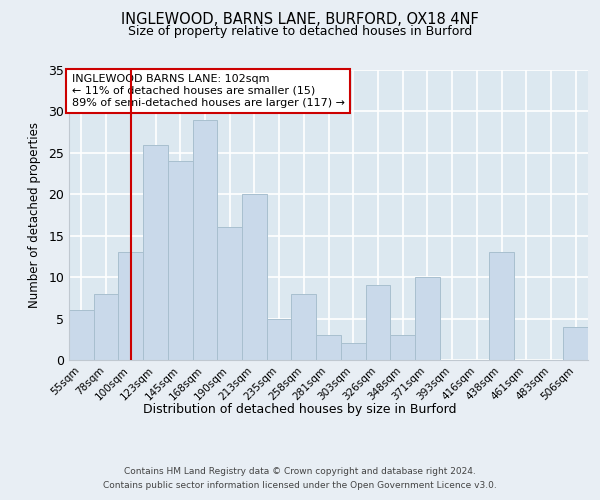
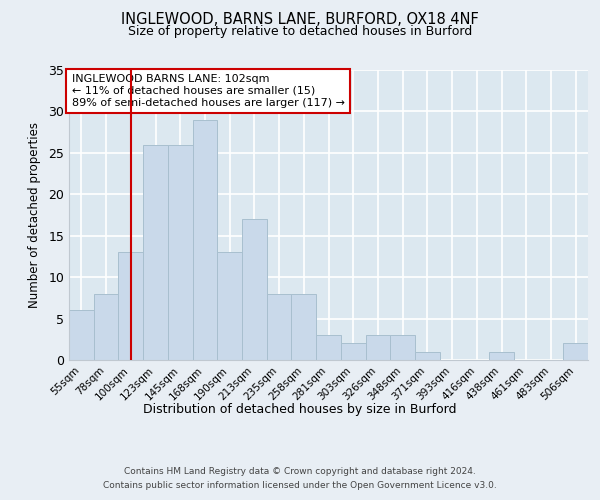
145sqm: 24 -> 26
190sqm: 16 -> 13
213sqm: 20 -> 17
235sqm: 5 -> 8
326sqm: 9 -> 3
371sqm: 10 -> 1
438sqm: 13 -> 1
506sqm: 4 -> 2
